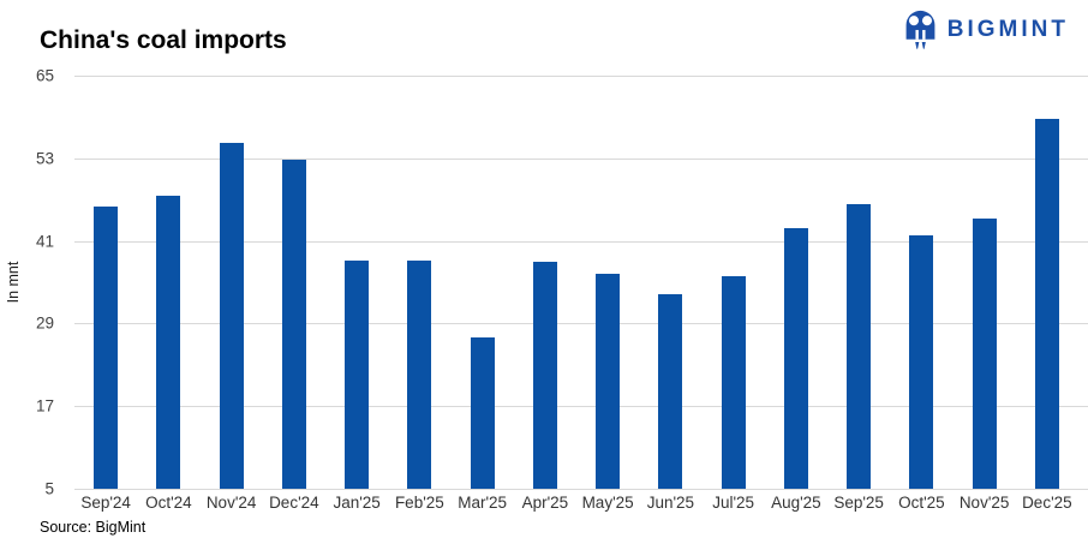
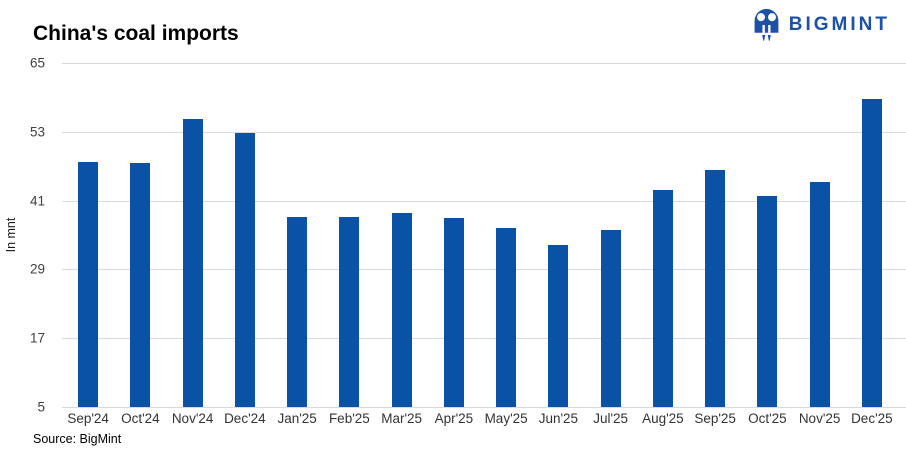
Sep'24: 46 -> 48
Mar'25: 27 -> 39
